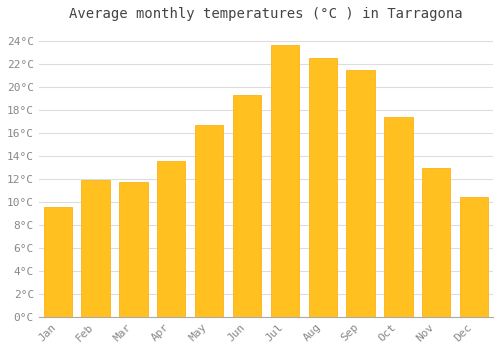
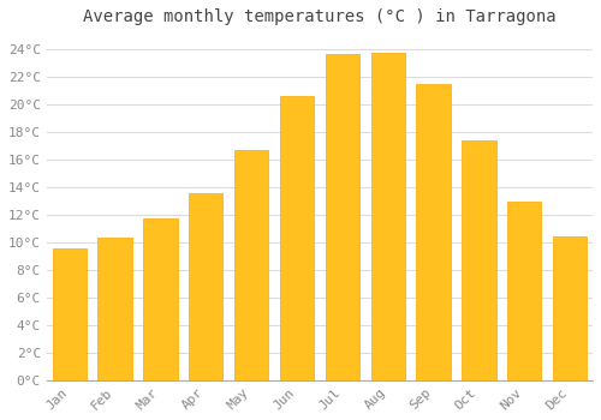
Feb: 11.9°C -> 10.3°C
Jun: 19.3°C -> 20.6°C
Aug: 22.5°C -> 23.7°C
